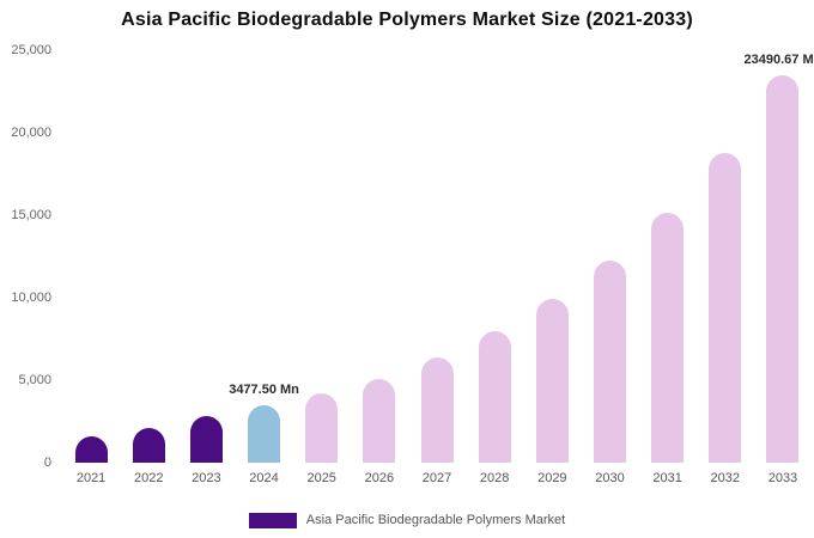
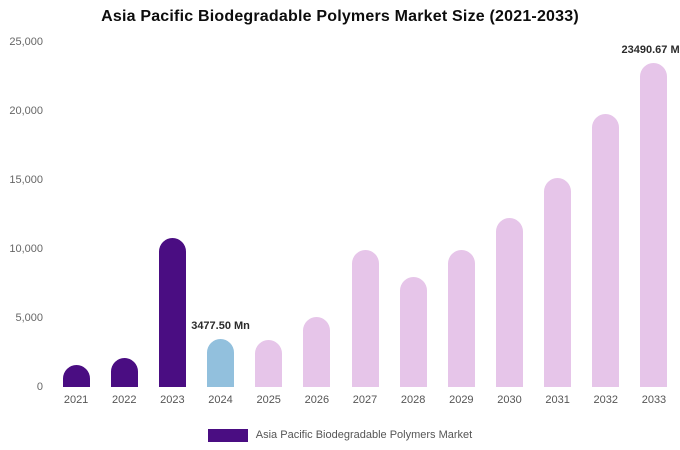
2023: 2800 -> 10800
2025: 4200 -> 3400
2027: 6400 -> 9900
2032: 18800 -> 19800
